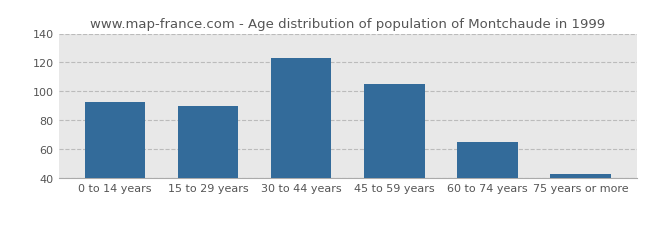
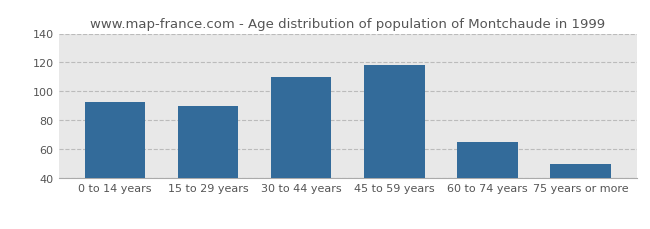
30 to 44 years: 123 -> 110
45 to 59 years: 105 -> 118
75 years or more: 43 -> 50
